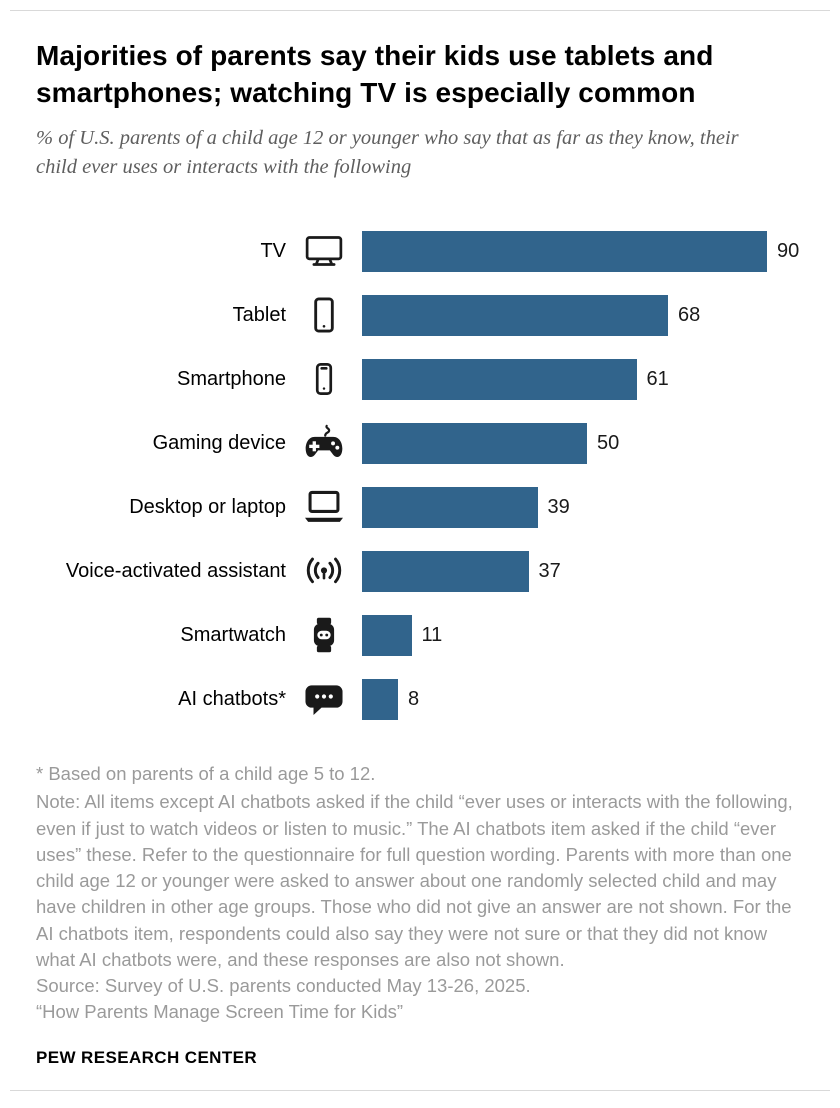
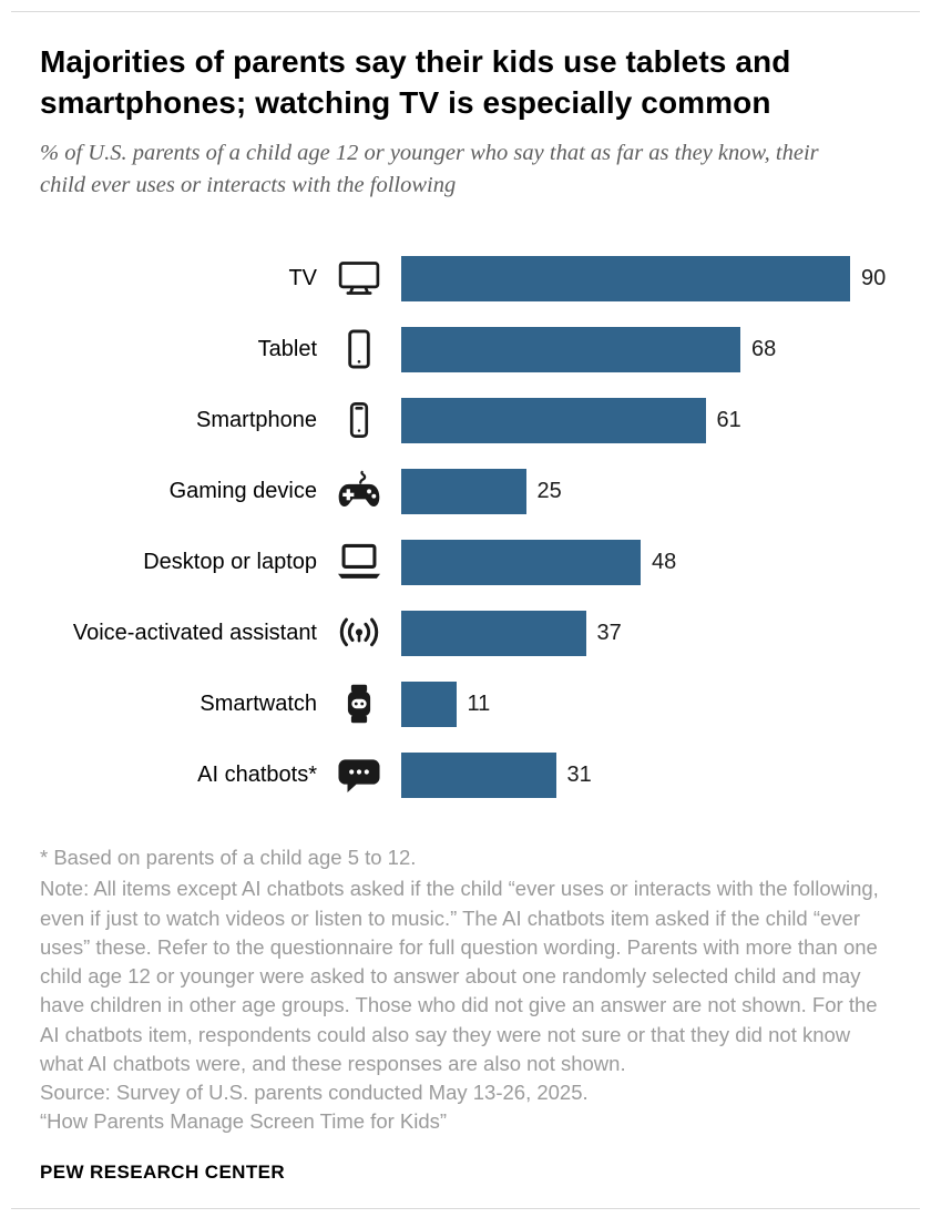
Gaming device: 50 -> 25
Desktop or laptop: 39 -> 48
AI chatbots*: 8 -> 31
